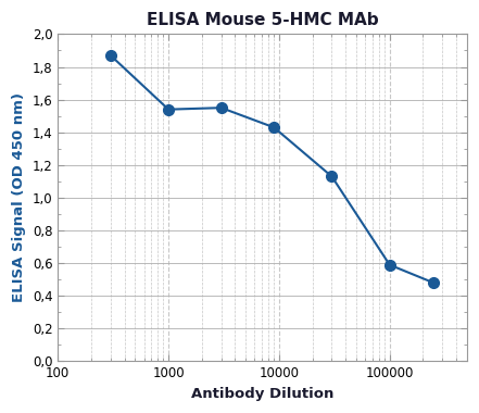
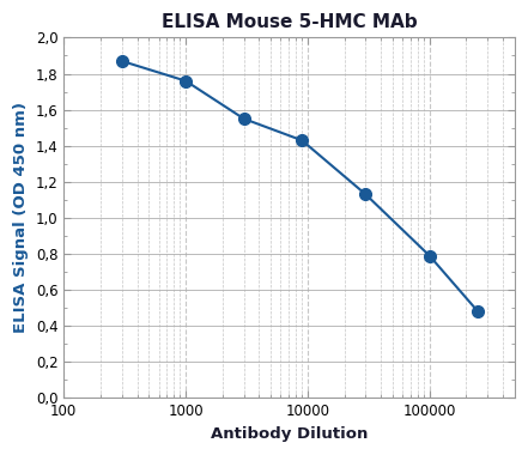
1000: 1,54 -> 1,76
100000: 0,59 -> 0,79
